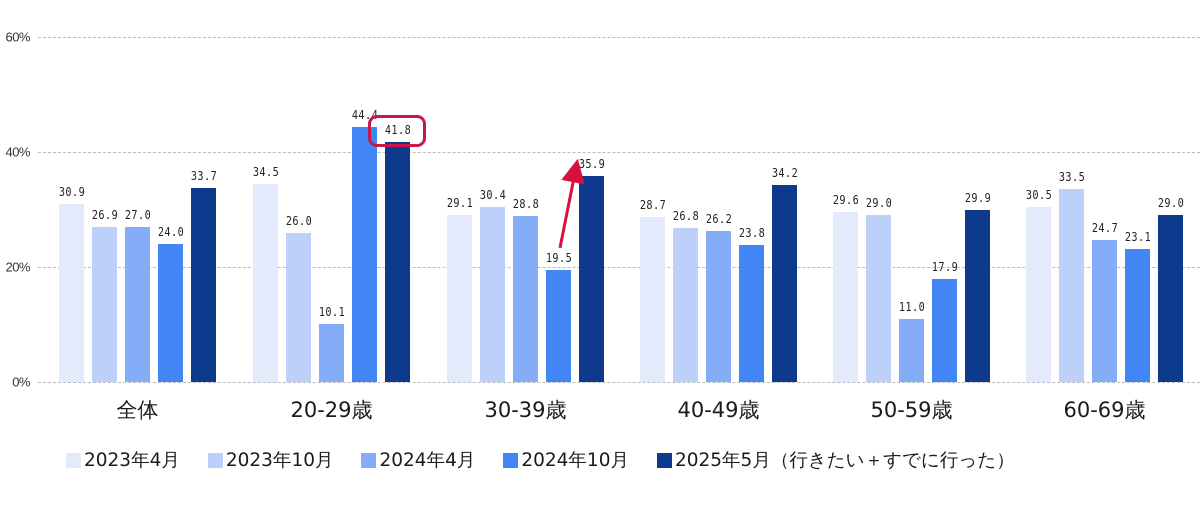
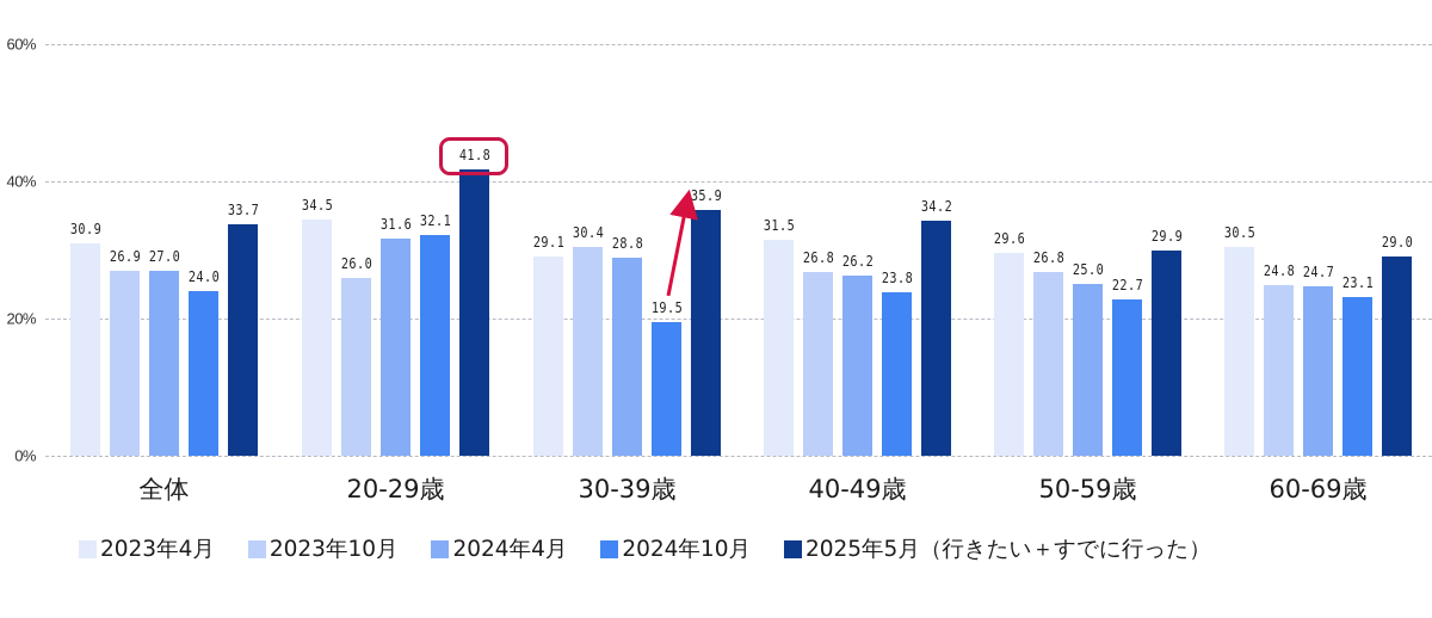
2024年4月/20-29歳: 10.1 -> 31.6
2024年10月/20-29歳: 44.4 -> 32.1
2023年4月/40-49歳: 28.7 -> 31.5
2023年10月/50-59歳: 29.0 -> 26.8
2024年4月/50-59歳: 11.0 -> 25.0
2024年10月/50-59歳: 17.9 -> 22.7
2023年10月/60-69歳: 33.5 -> 24.8
